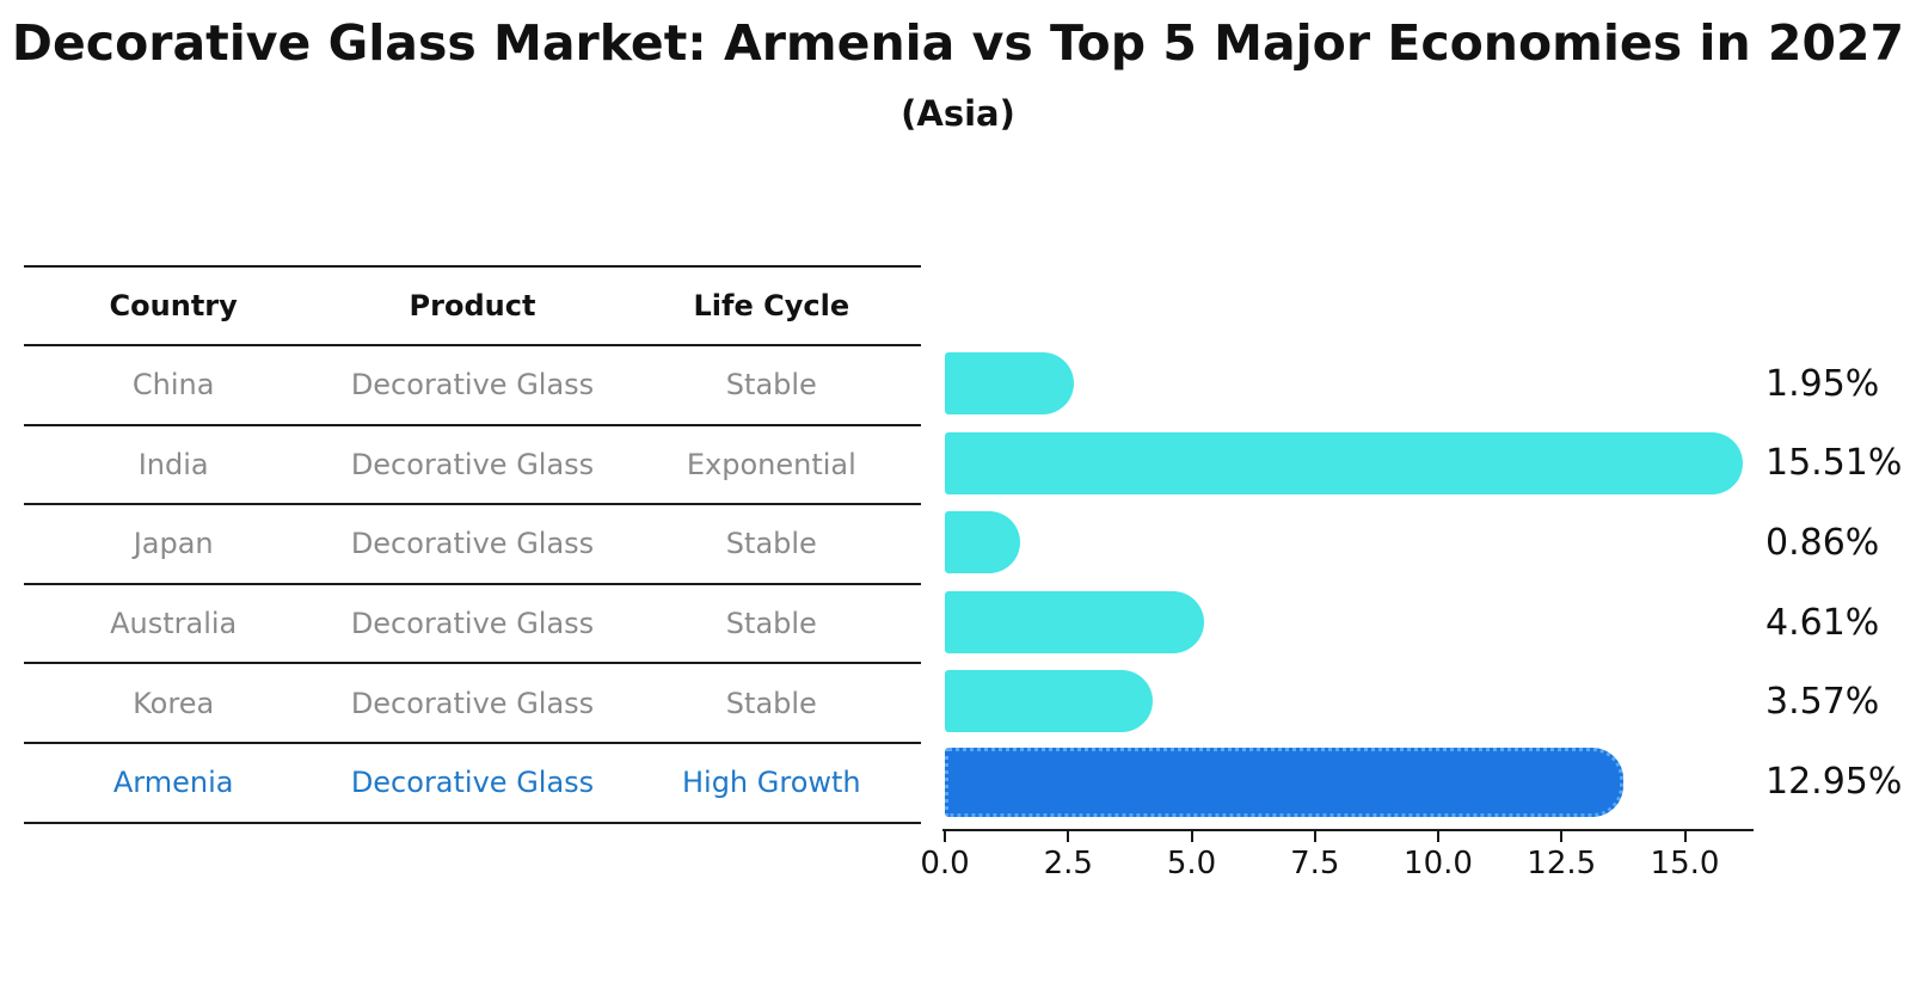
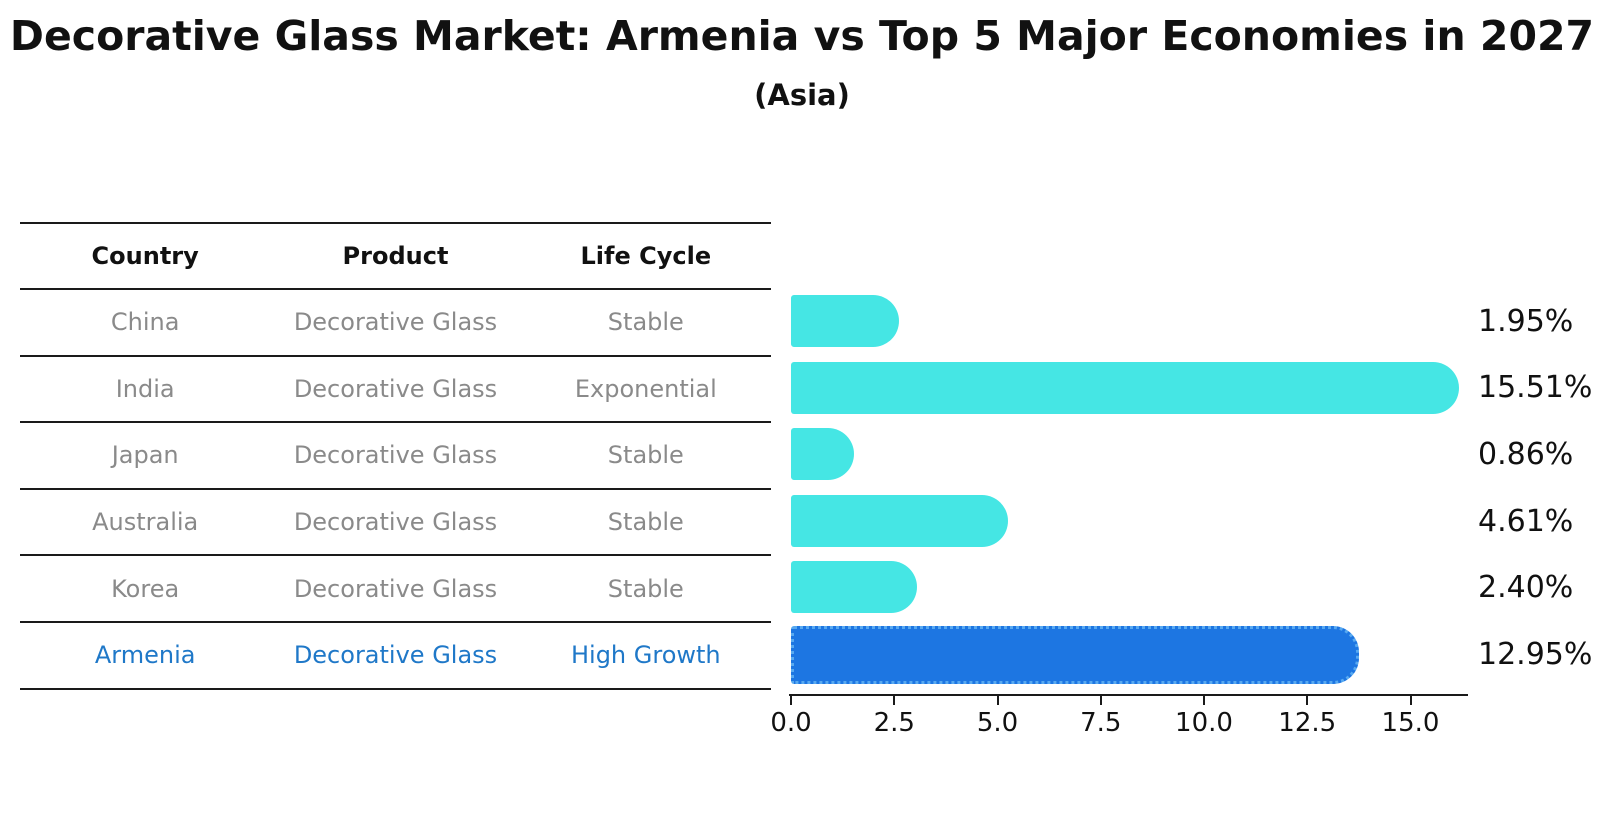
Korea: 3.57% -> 2.40%
